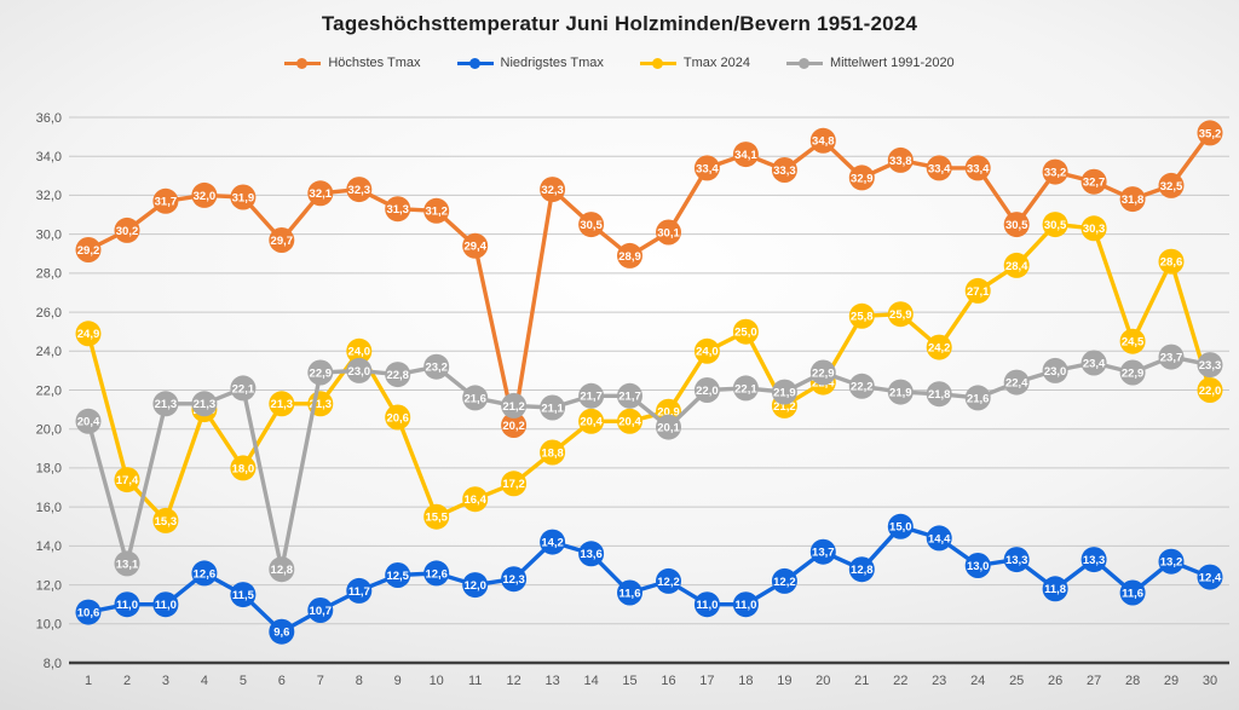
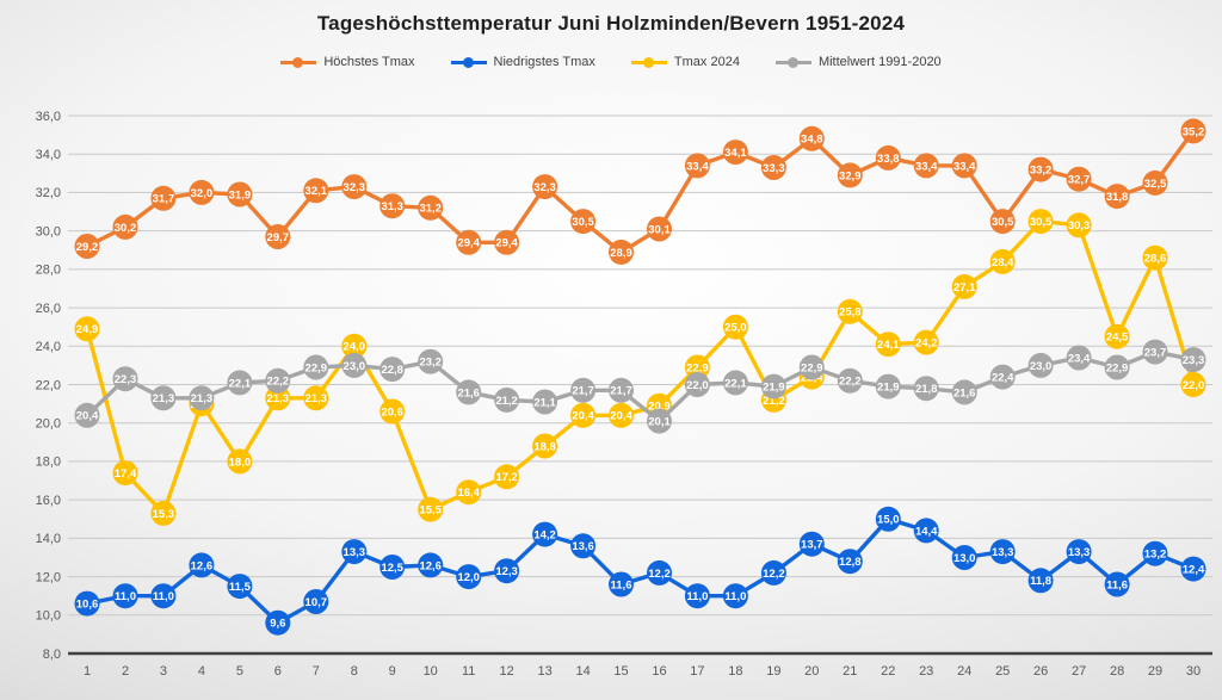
Mittelwert 1991-2020/2: 13,1 -> 22,3
Mittelwert 1991-2020/6: 12,8 -> 22,2
Niedrigstes Tmax/8: 11,7 -> 13,3
Höchstes Tmax/12: 20,2 -> 29,4
Tmax 2024/17: 24,0 -> 22,9
Tmax 2024/22: 25,9 -> 24,1
